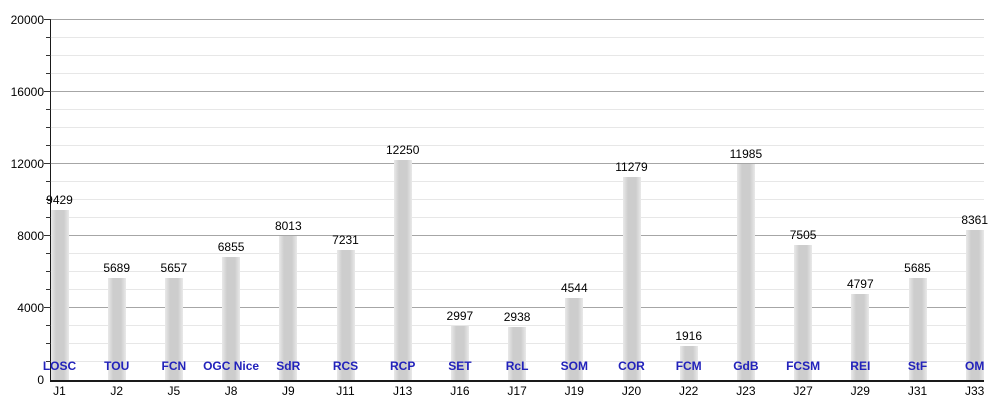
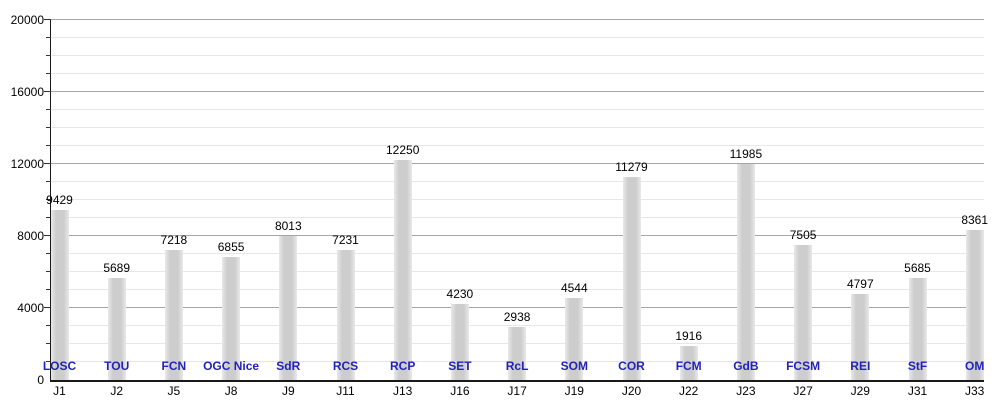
J5: 5657 -> 7218
J16: 2997 -> 4230
